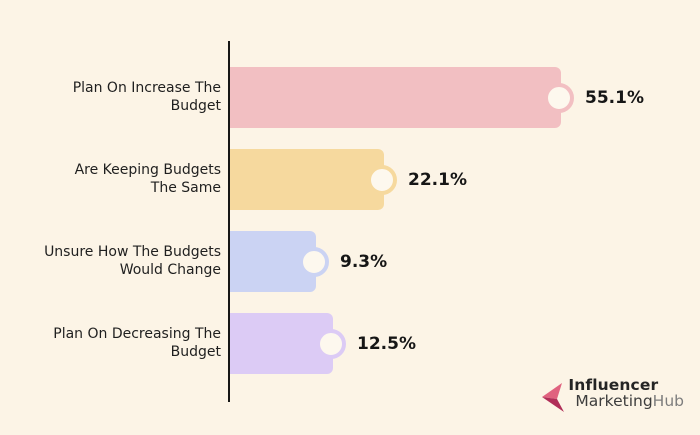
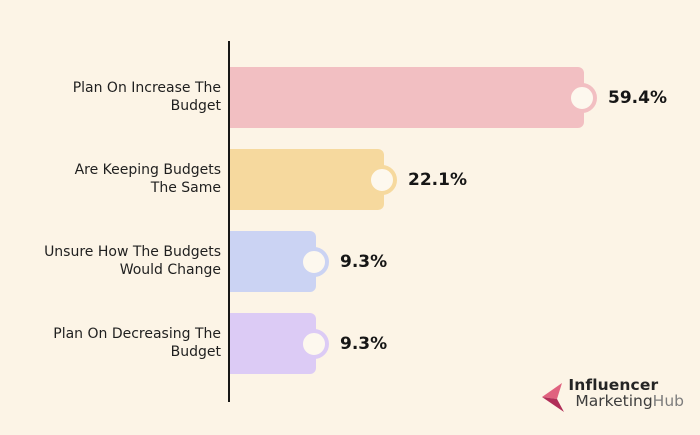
Plan On Increase The Budget: 55.1% -> 59.4%
Plan On Decreasing The Budget: 12.5% -> 9.3%
